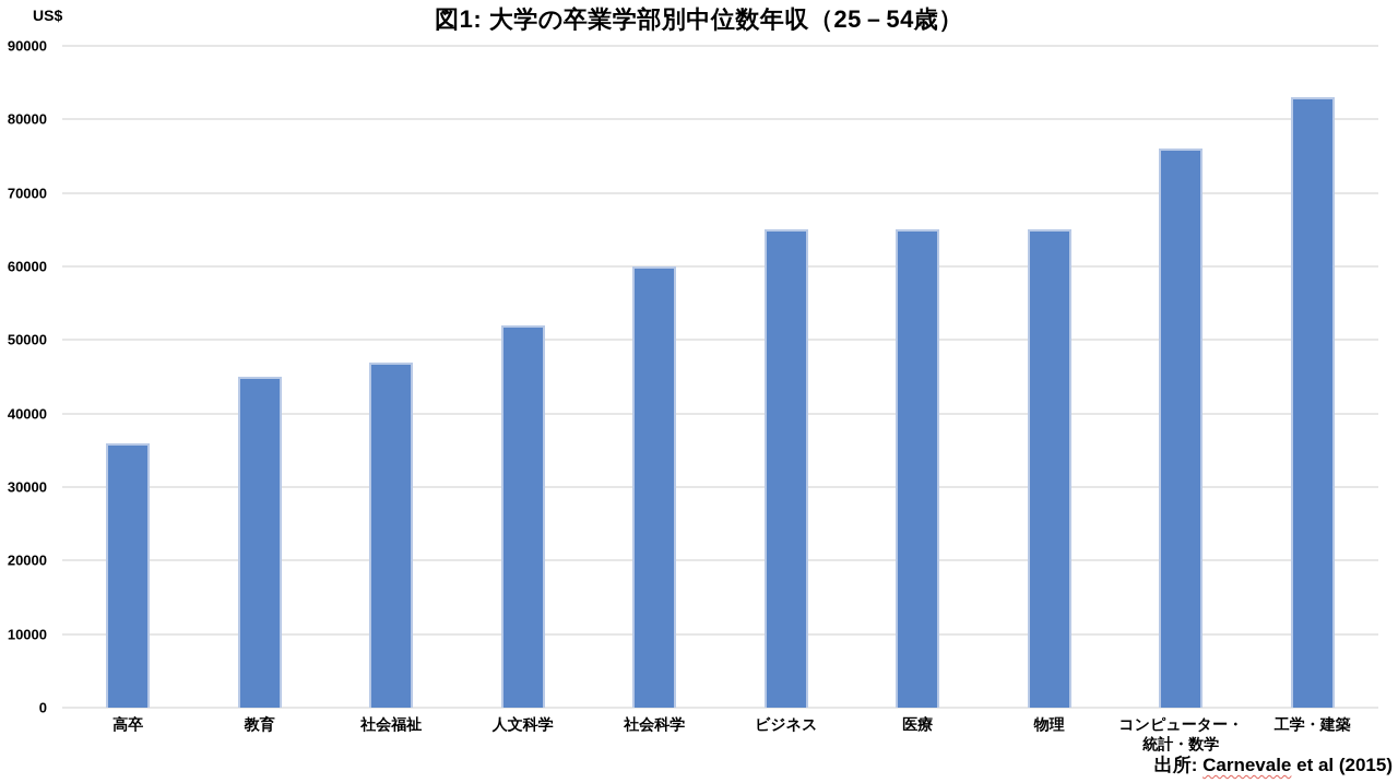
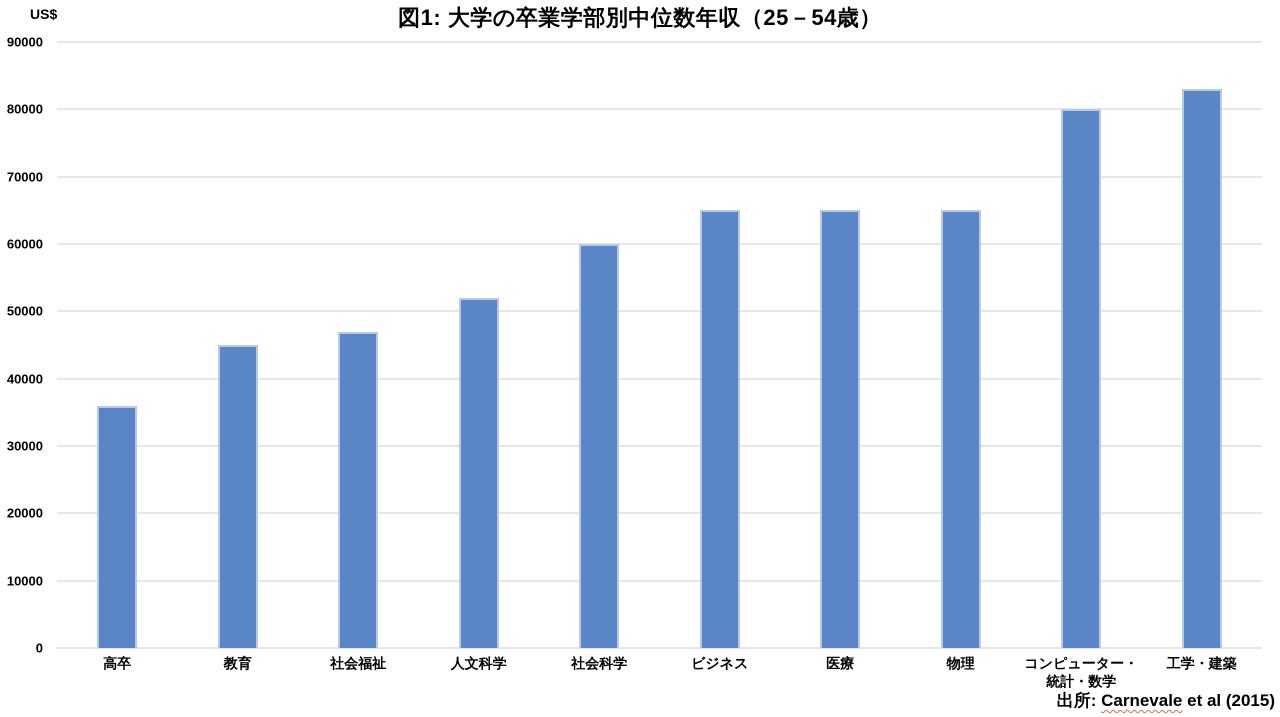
コンピューター・ 統計・数学: 76000 -> 80000
